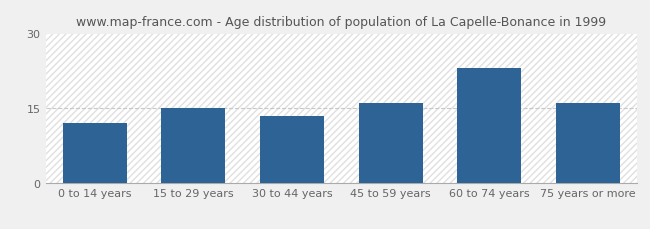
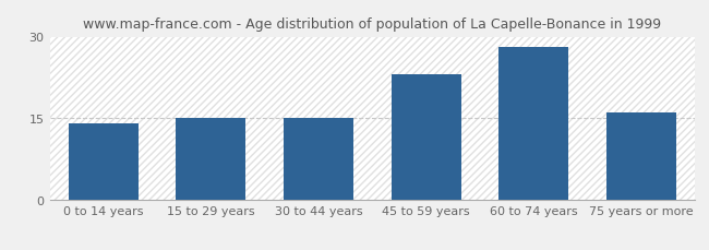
0 to 14 years: 12.0 -> 14.0
30 to 44 years: 13.5 -> 15.0
45 to 59 years: 16.0 -> 23.0
60 to 74 years: 23.0 -> 28.0
